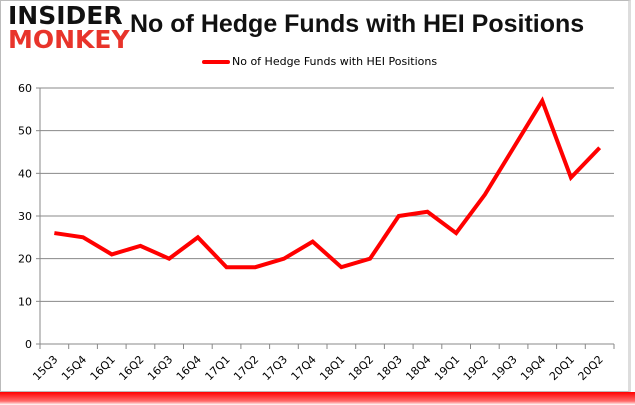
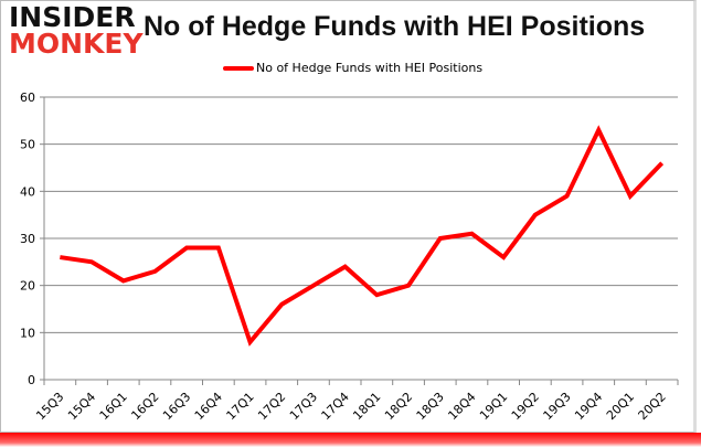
16Q3: 20 -> 28
16Q4: 25 -> 28
17Q1: 18 -> 8
17Q2: 18 -> 16
19Q3: 46 -> 39
19Q4: 57 -> 53
